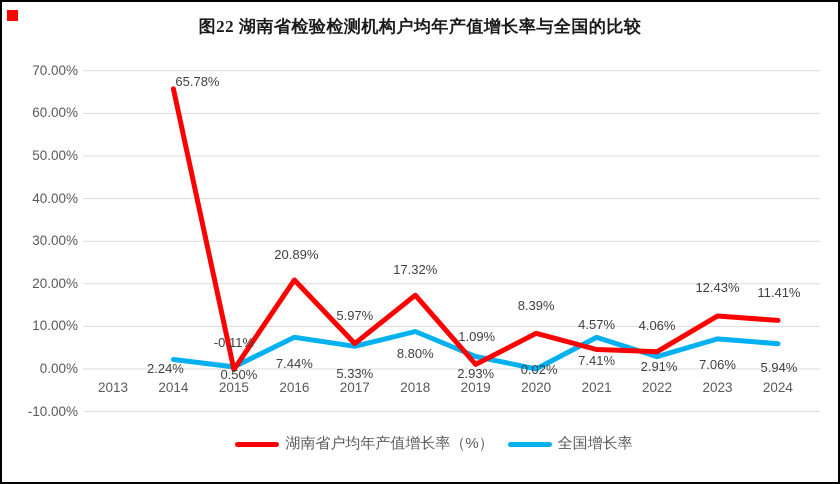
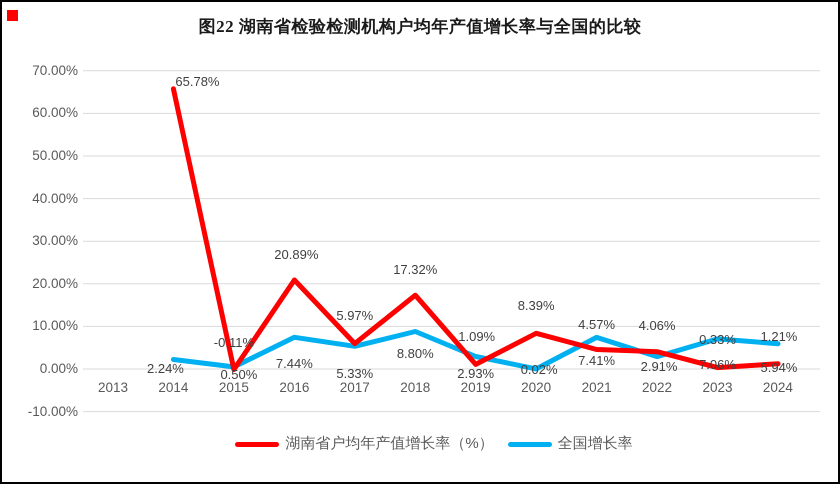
湖南省户均年产值增长率（%）/2023: 12.43% -> 0.33%
湖南省户均年产值增长率（%）/2024: 11.41% -> 1.21%
